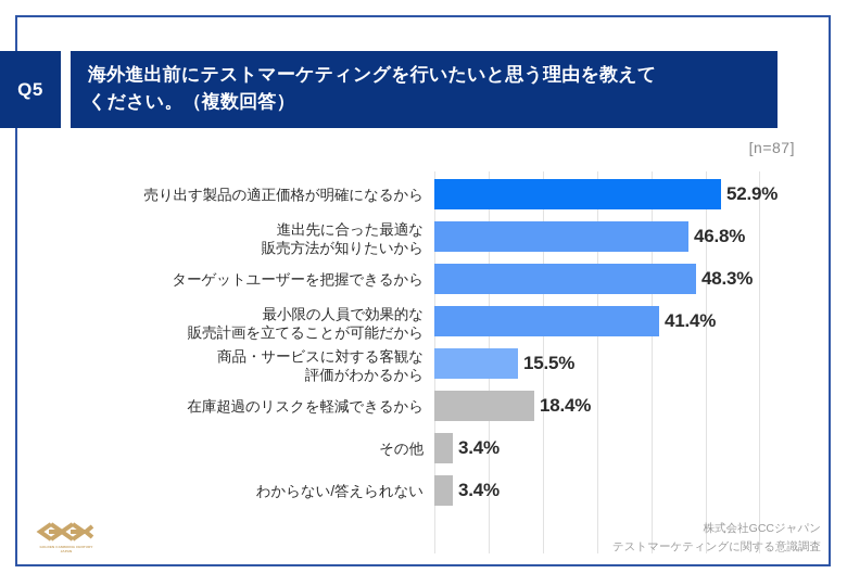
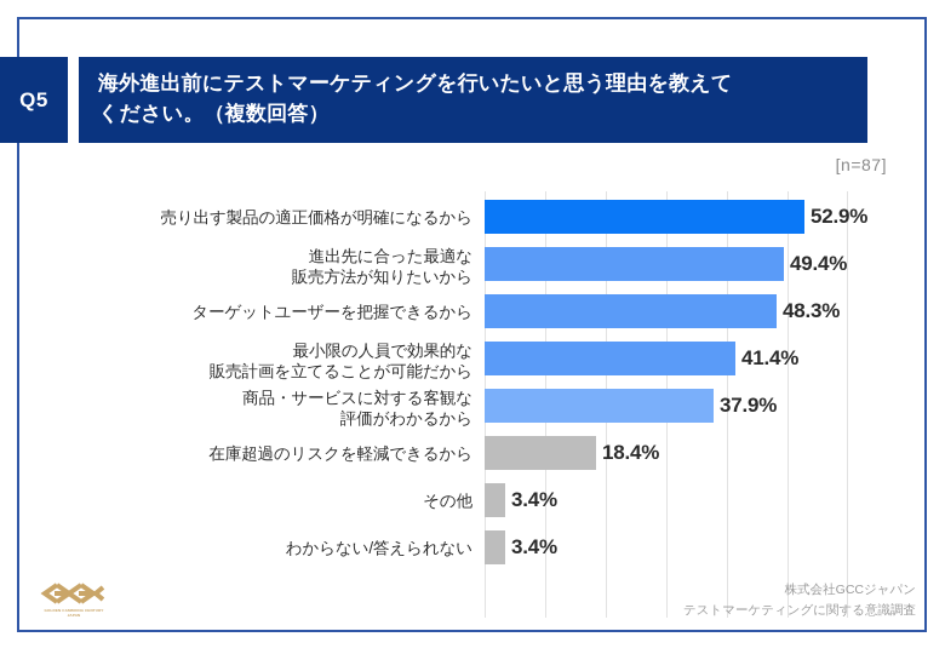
進出先に合った最適な 販売方法が知りたいから: 46.8% -> 49.4%
商品・サービスに対する客観な 評価がわかるから: 15.5% -> 37.9%
